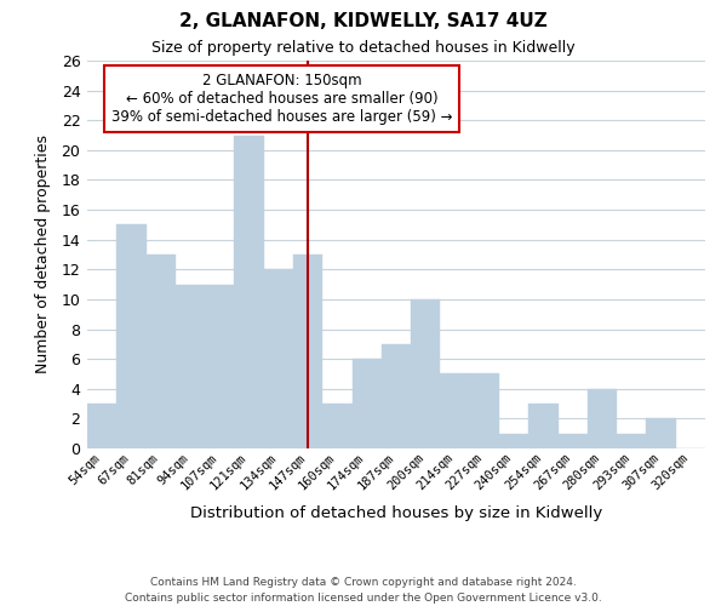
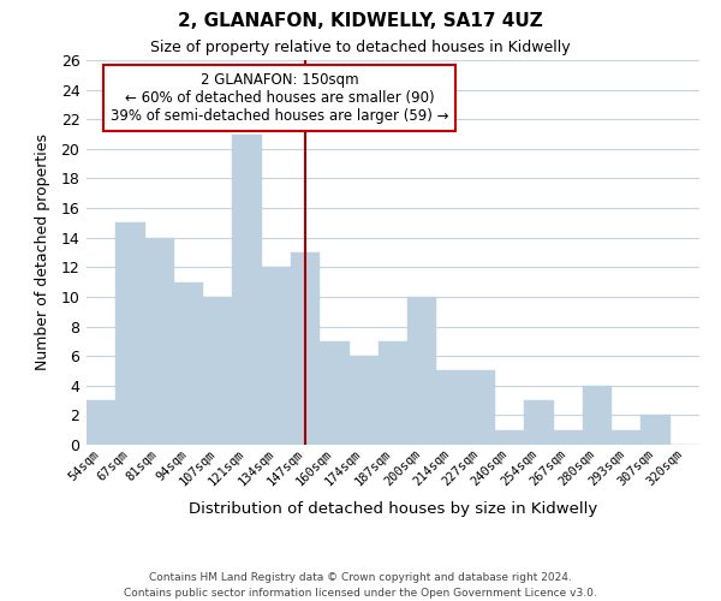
81sqm: 13 -> 14
107sqm: 11 -> 10
160sqm: 3 -> 7
